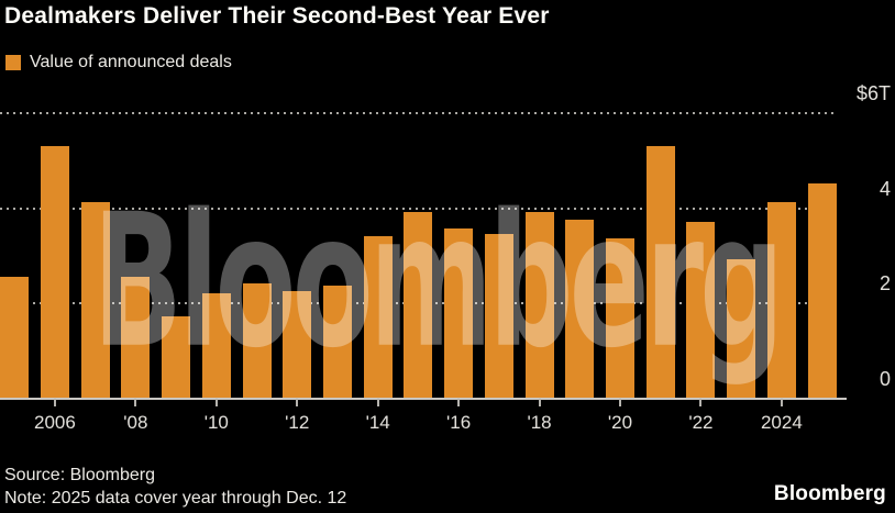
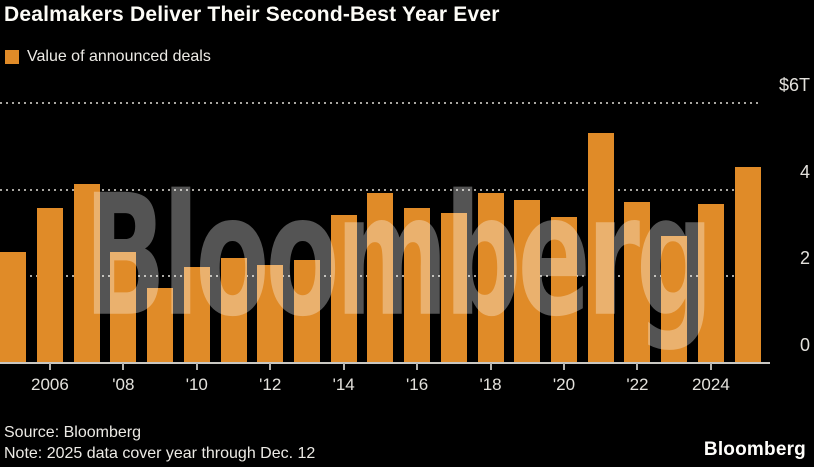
2006: 5.3 -> 3.5
2024: 4.1 -> 3.6
